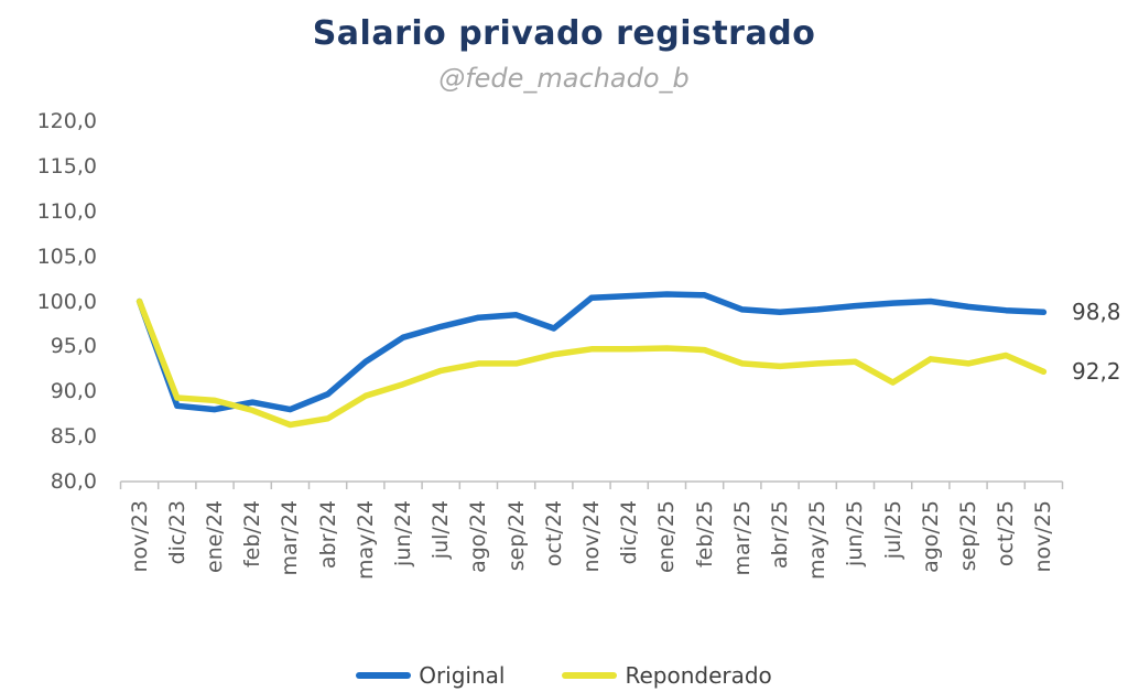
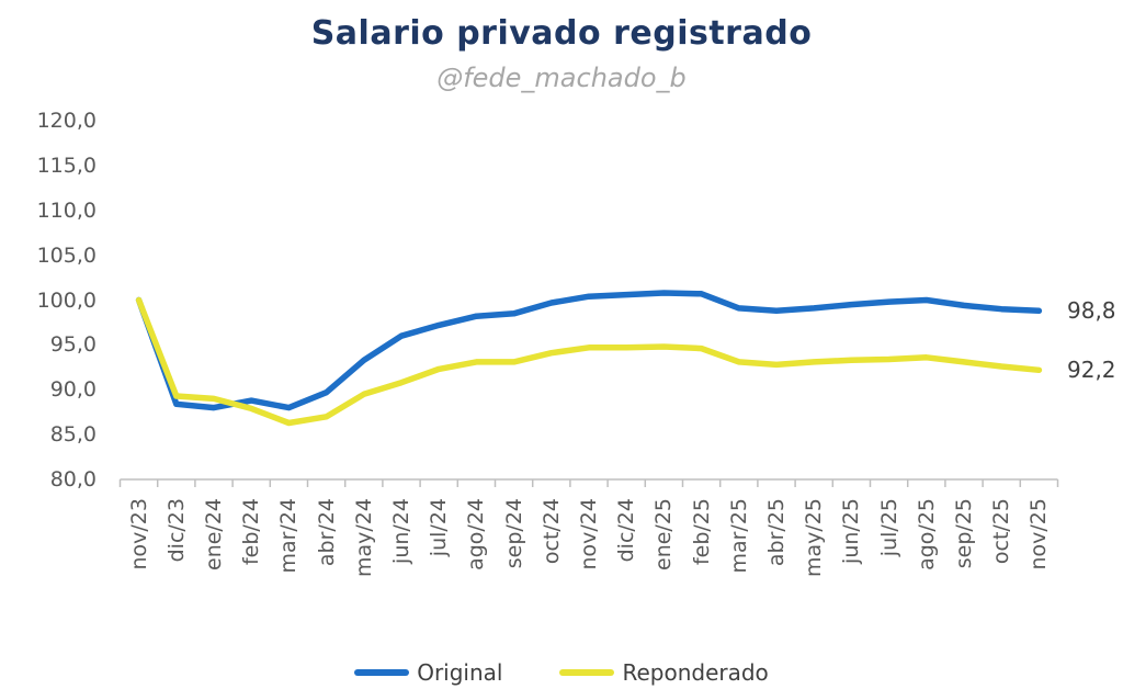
Original/oct/24: 97 -> 100
Reponderado/jul/25: 91 -> 93
Reponderado/oct/25: 94 -> 93
